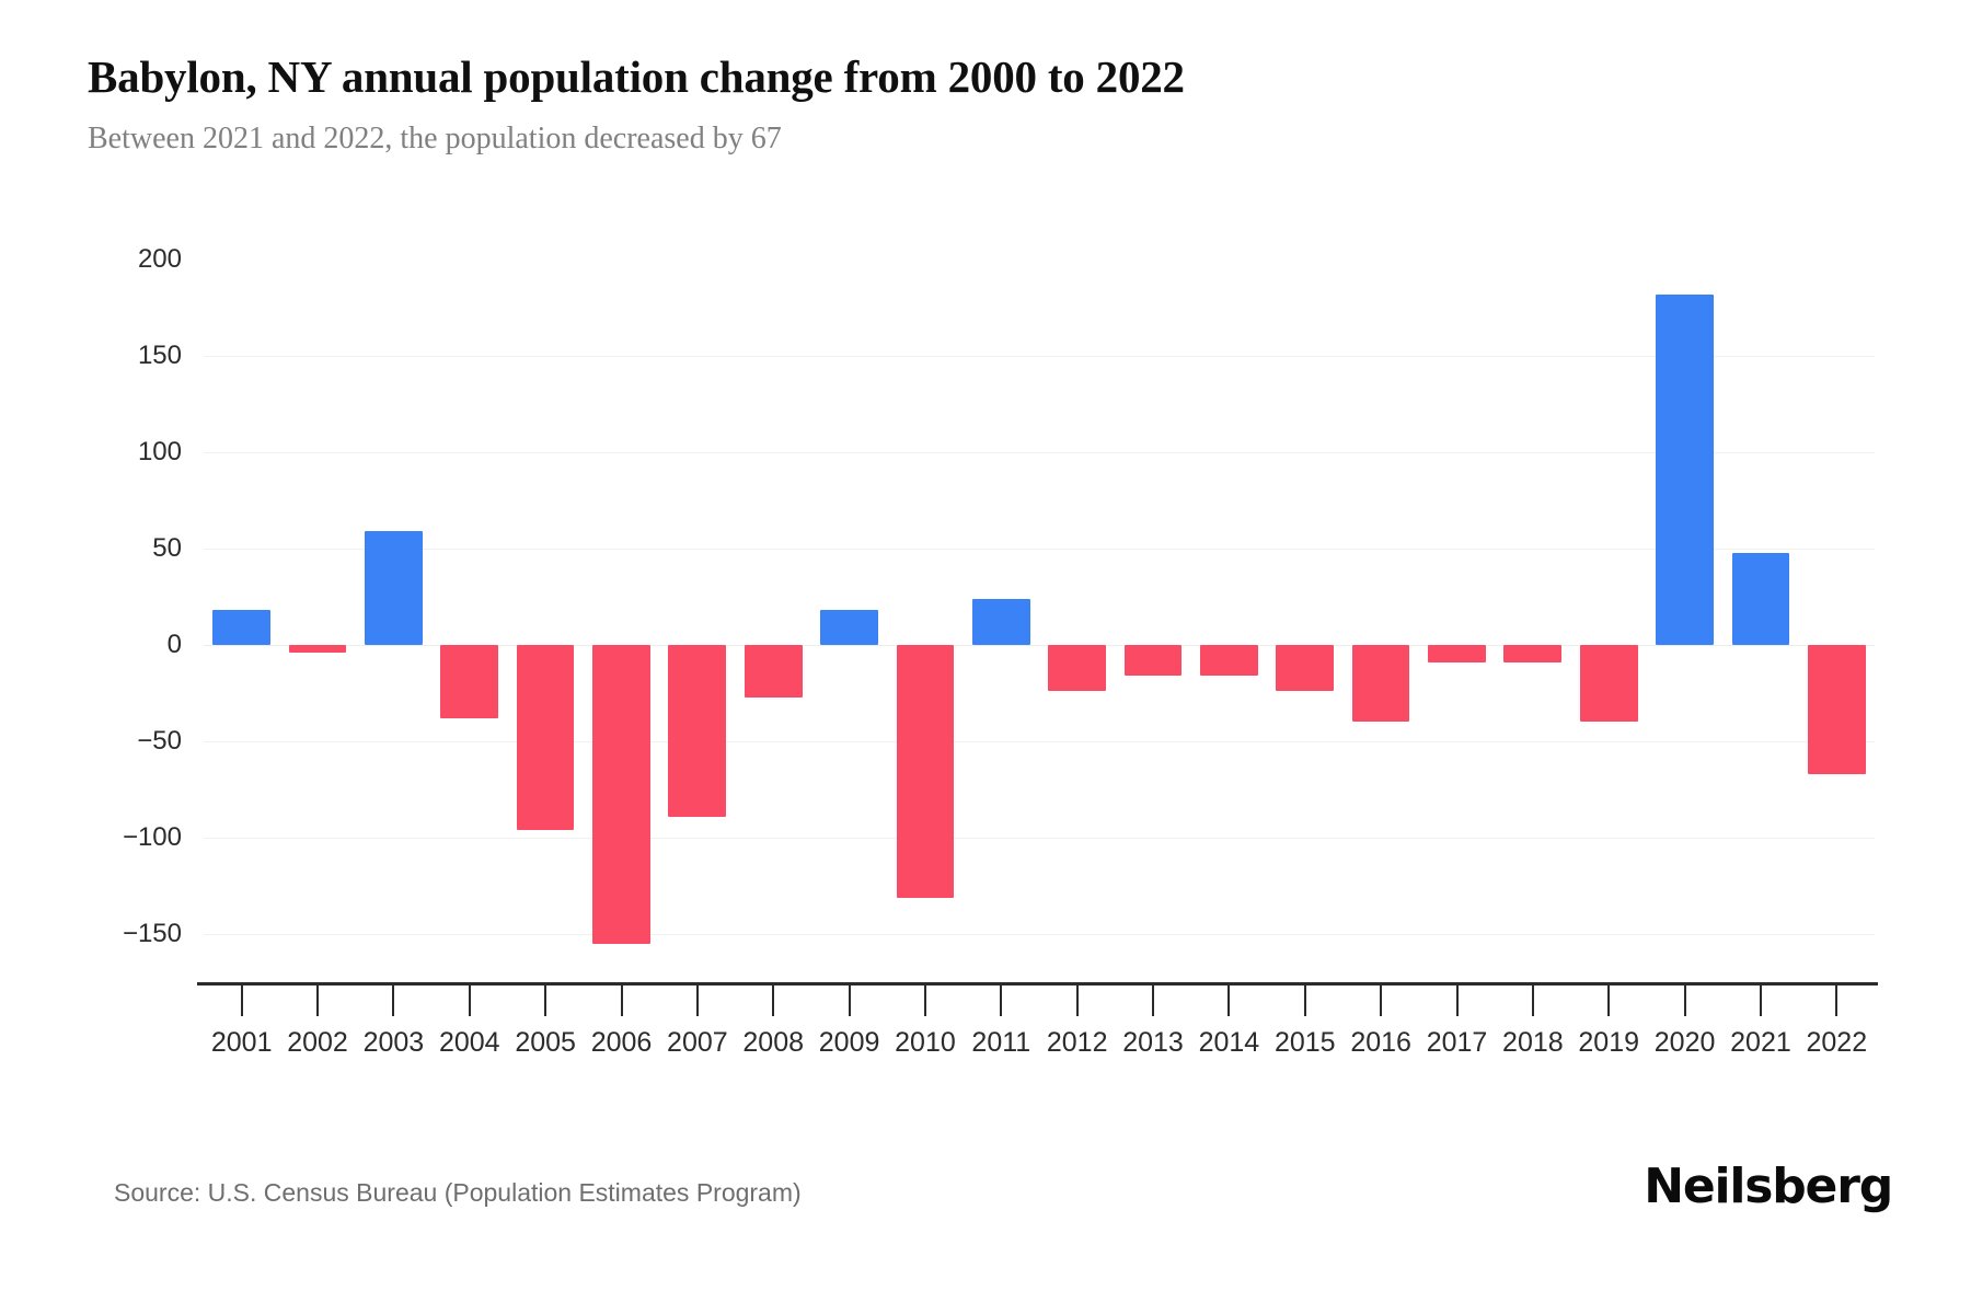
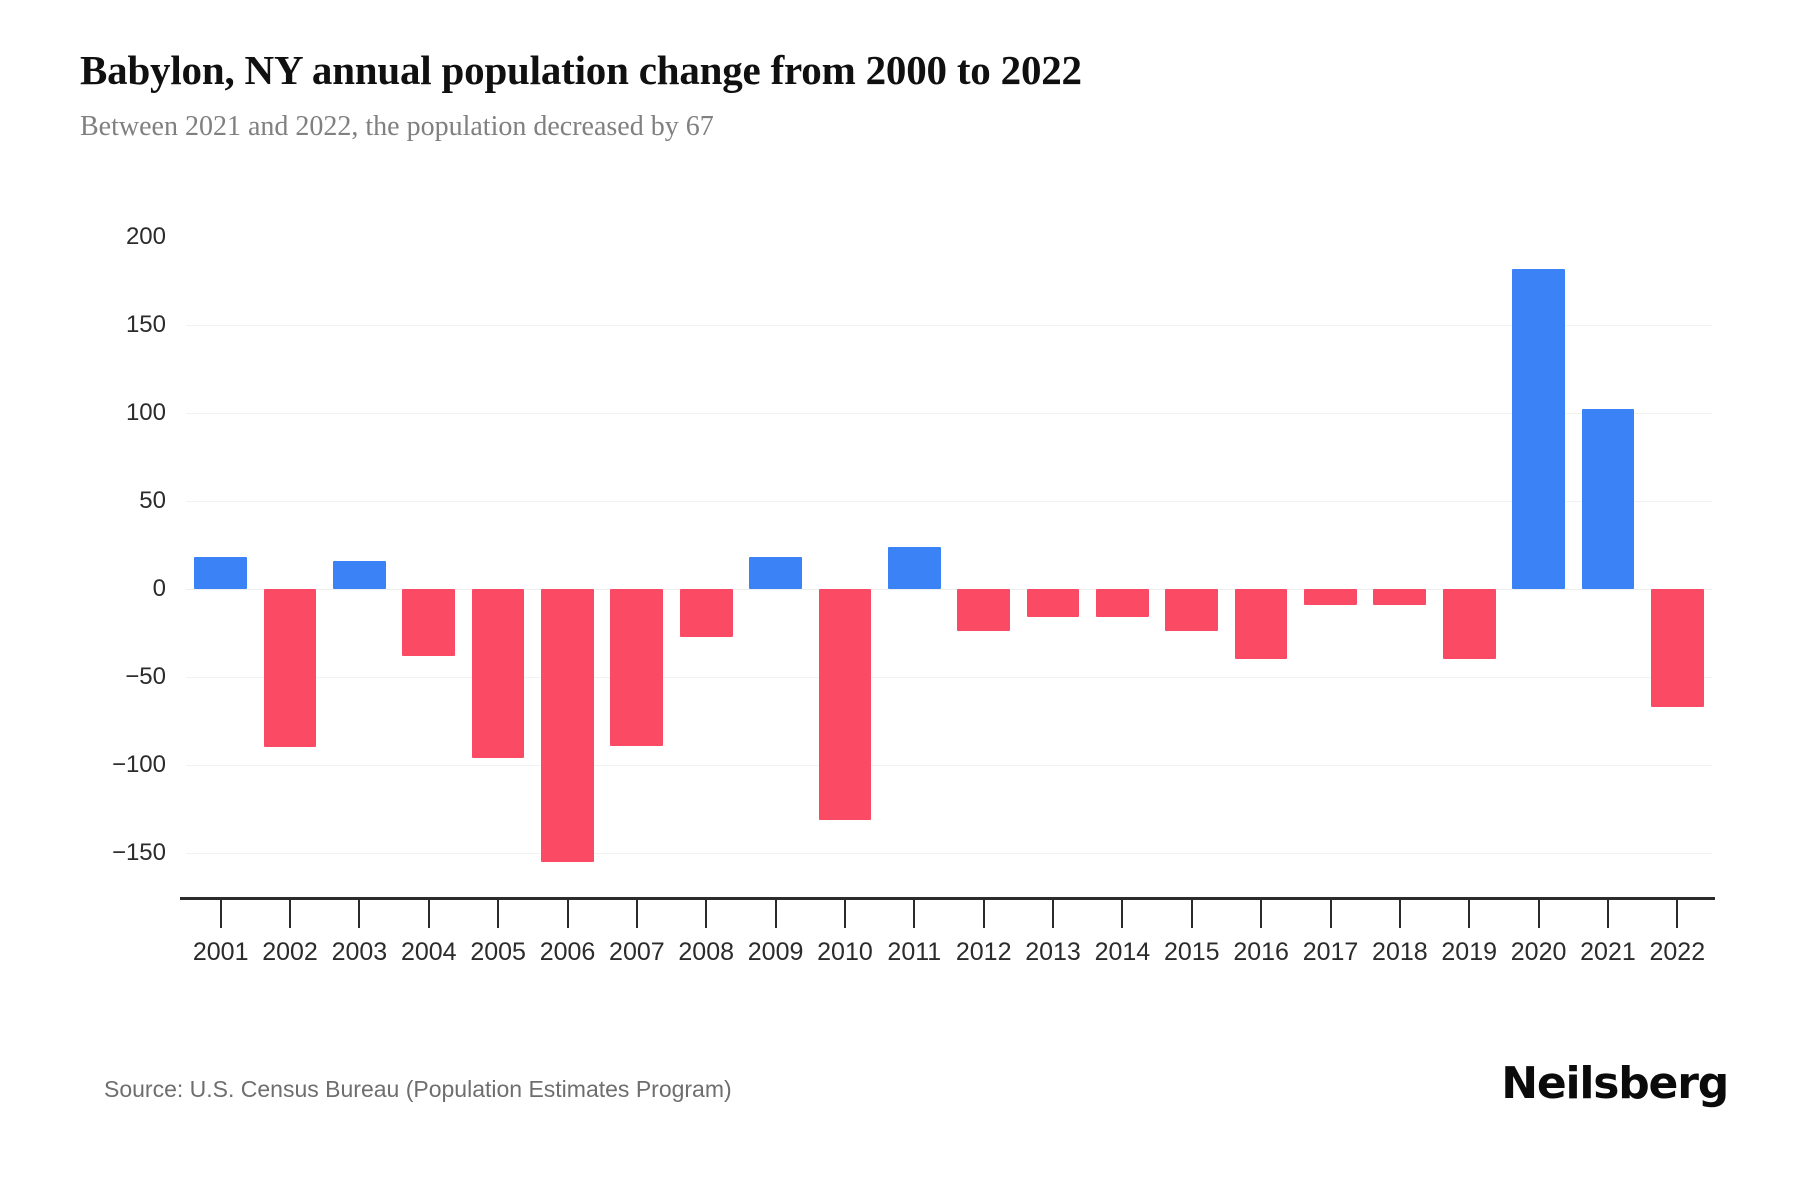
2002: -4 -> -90
2003: 59 -> 16
2021: 48 -> 102
